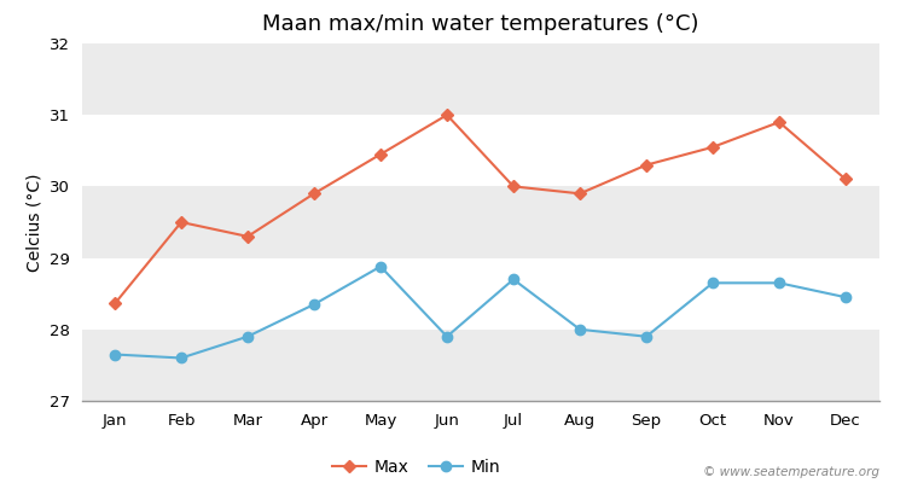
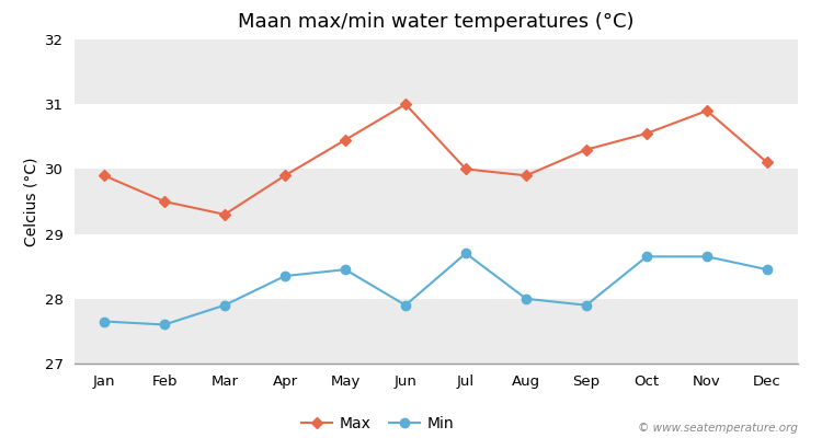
Max/Jan: 28.36 -> 29.90
Min/May: 28.88 -> 28.45
